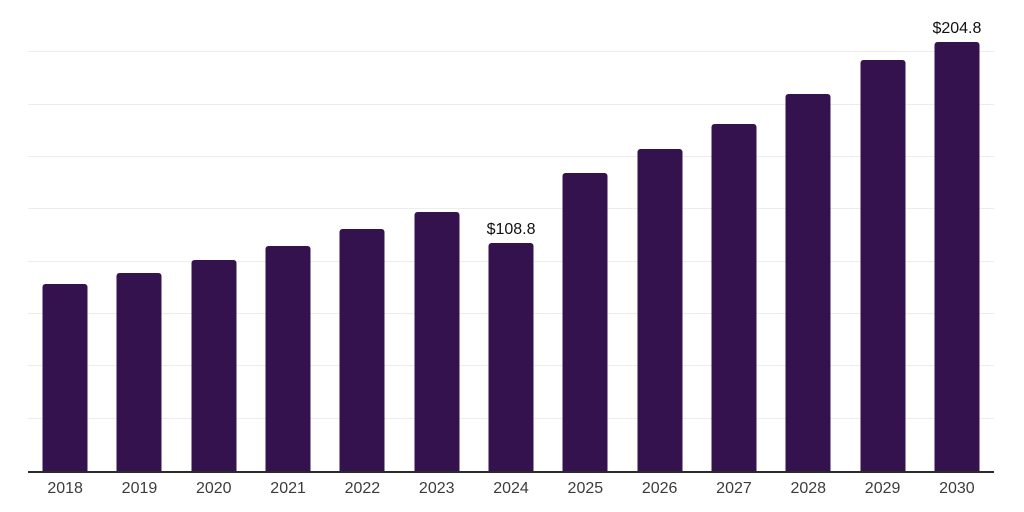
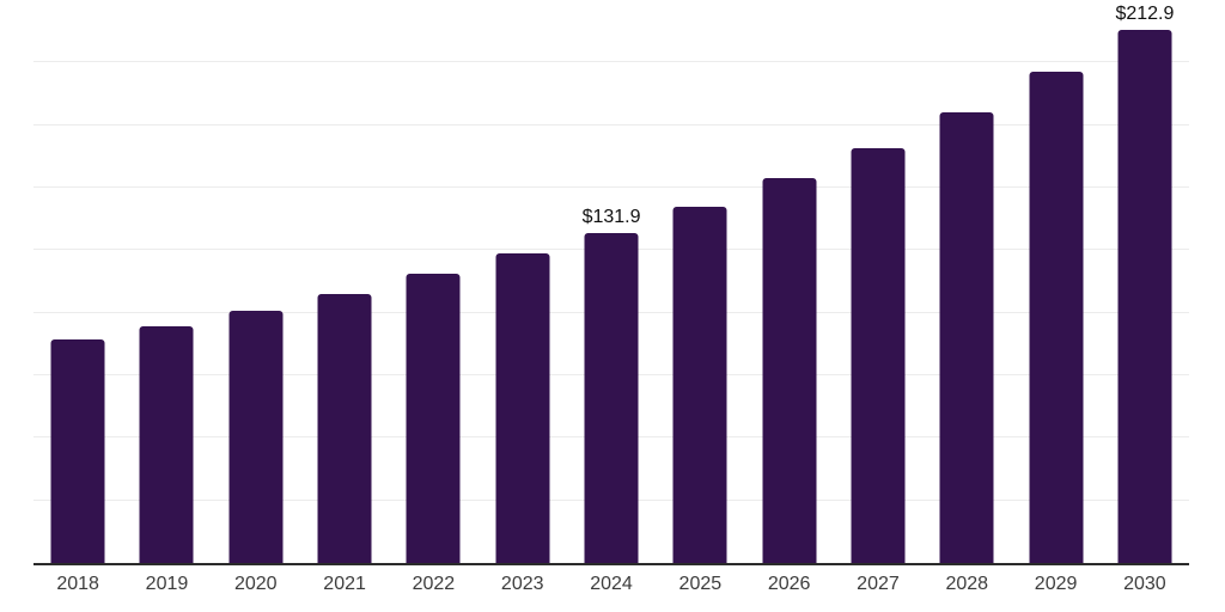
2024: $108.8 -> $131.9
2030: $204.8 -> $212.9
